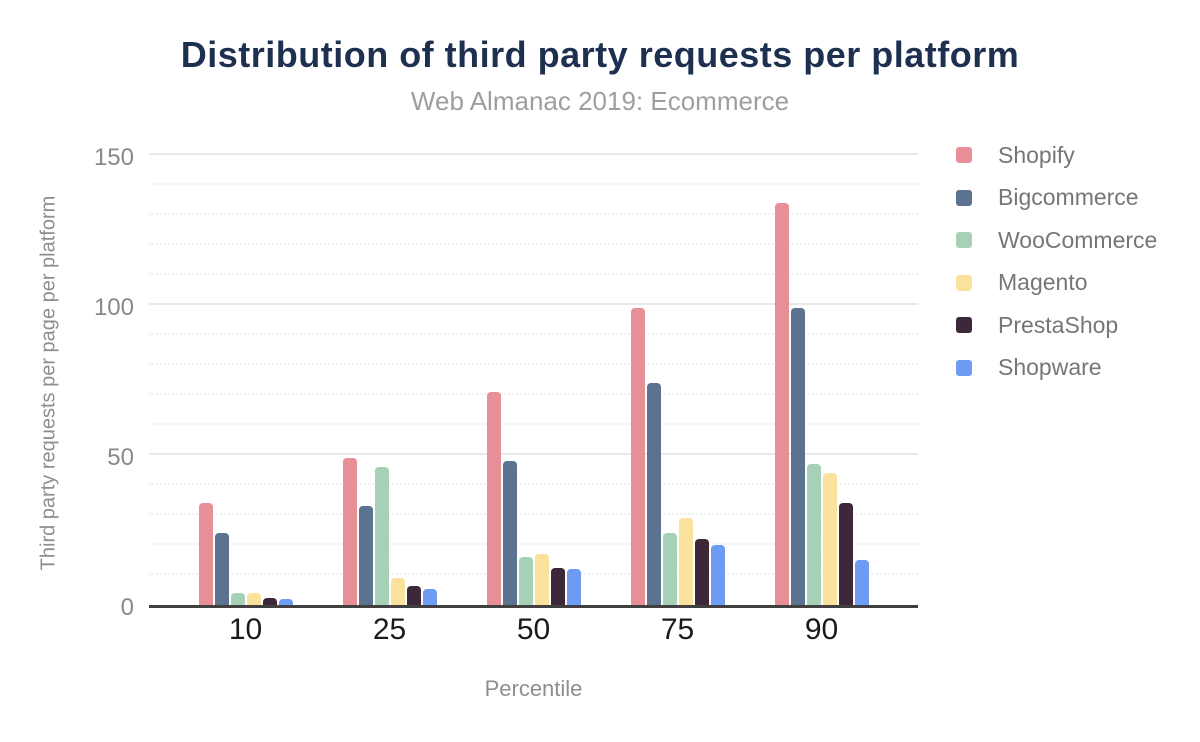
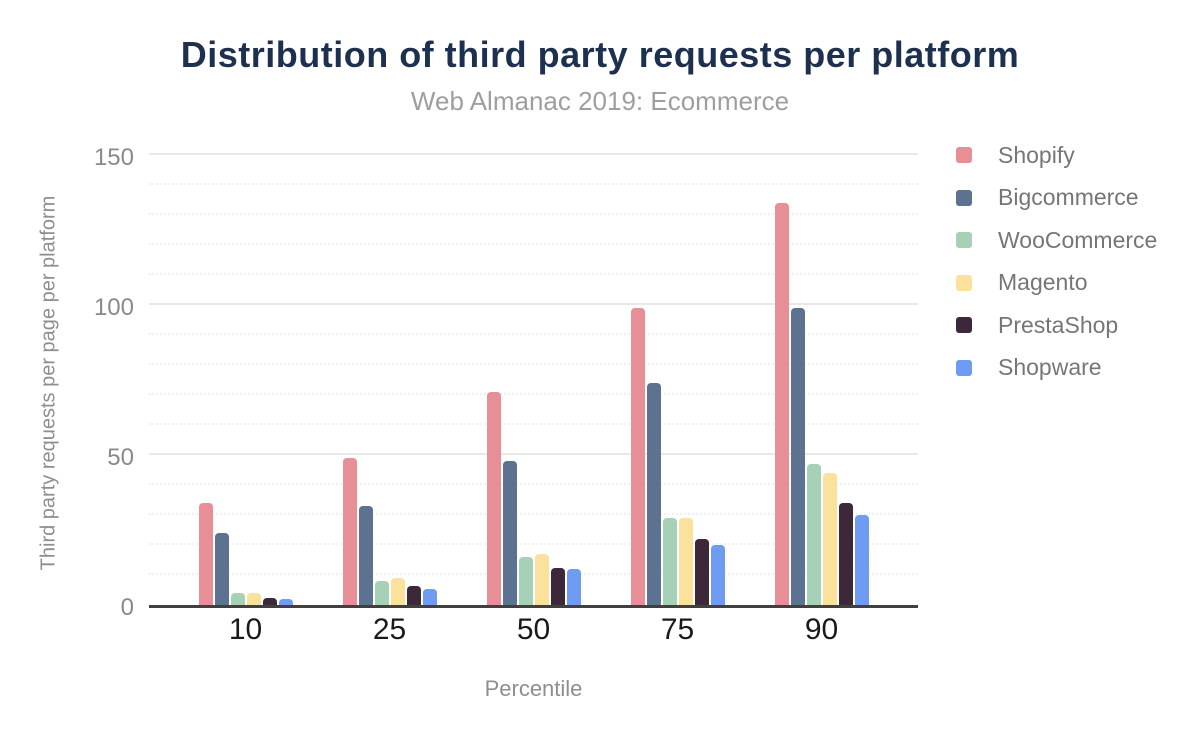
WooCommerce/25: 46 -> 8
WooCommerce/75: 24 -> 29
Shopware/90: 15 -> 30
